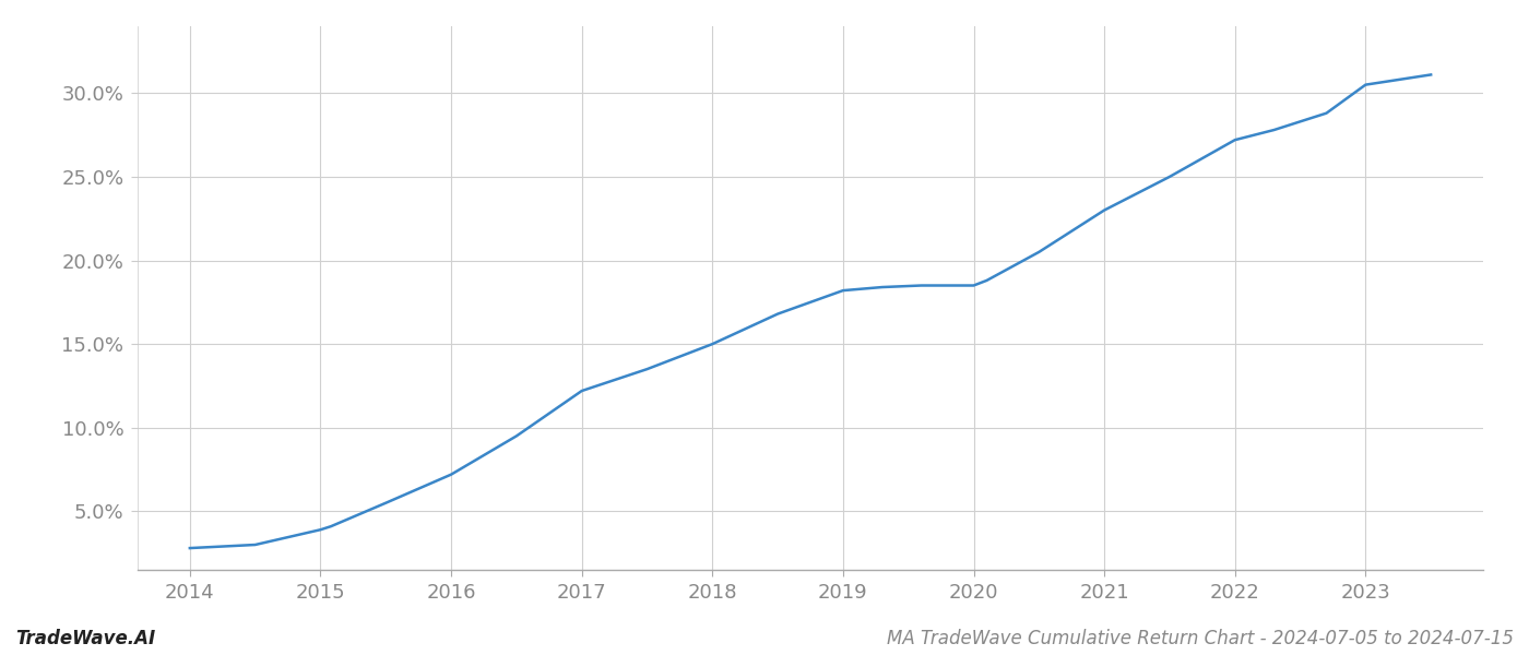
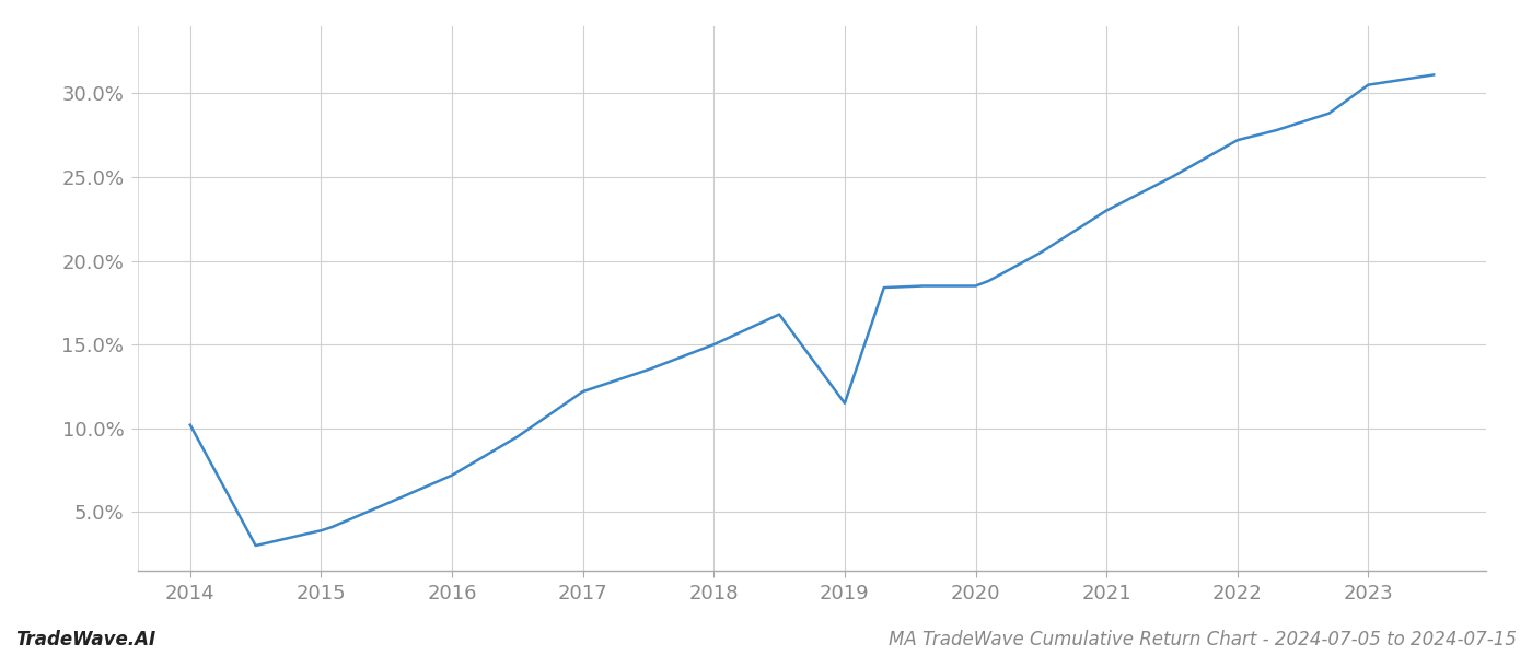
2014: 2.8% -> 10.2%
2019: 18.2% -> 11.5%
